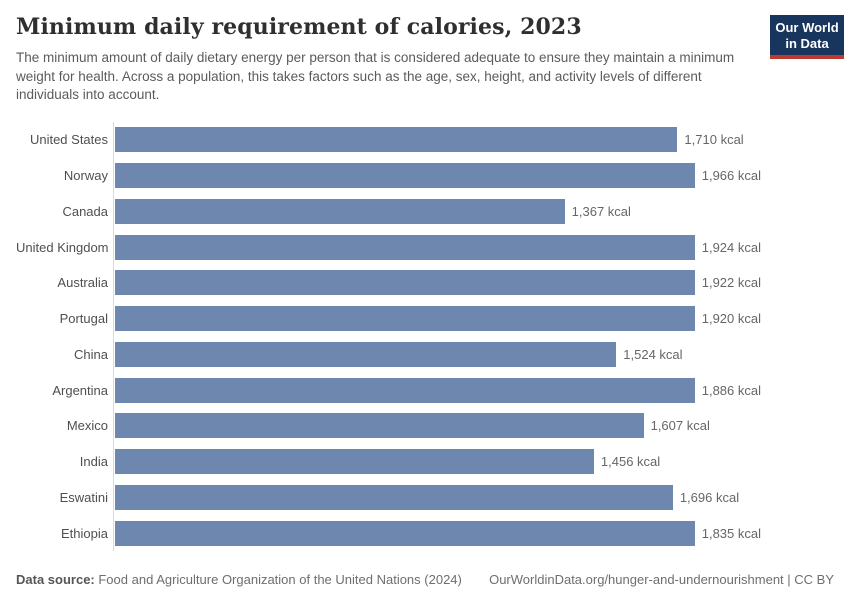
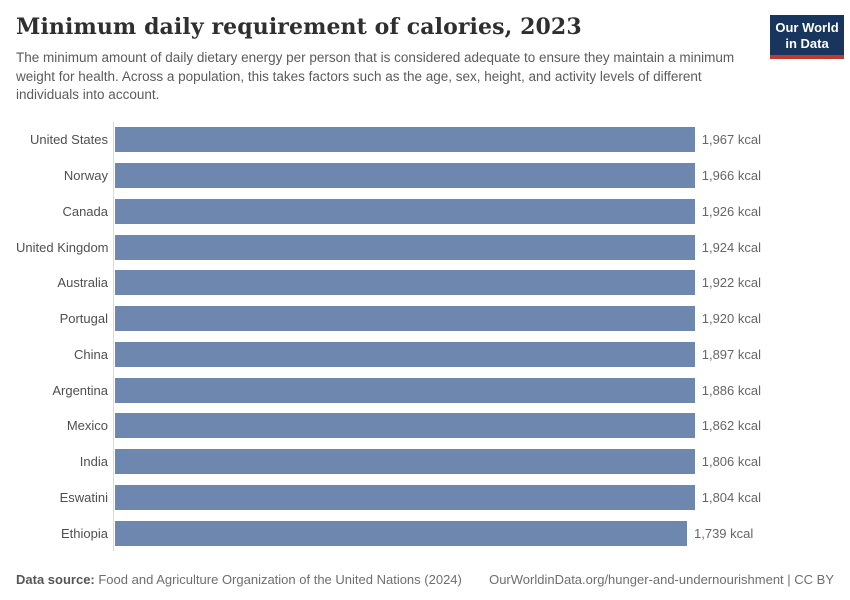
United States: 1,710 -> 1,967
Canada: 1,367 -> 1,926
China: 1,524 -> 1,897
Mexico: 1,607 -> 1,862
India: 1,456 -> 1,806
Eswatini: 1,696 -> 1,804
Ethiopia: 1,835 -> 1,739
